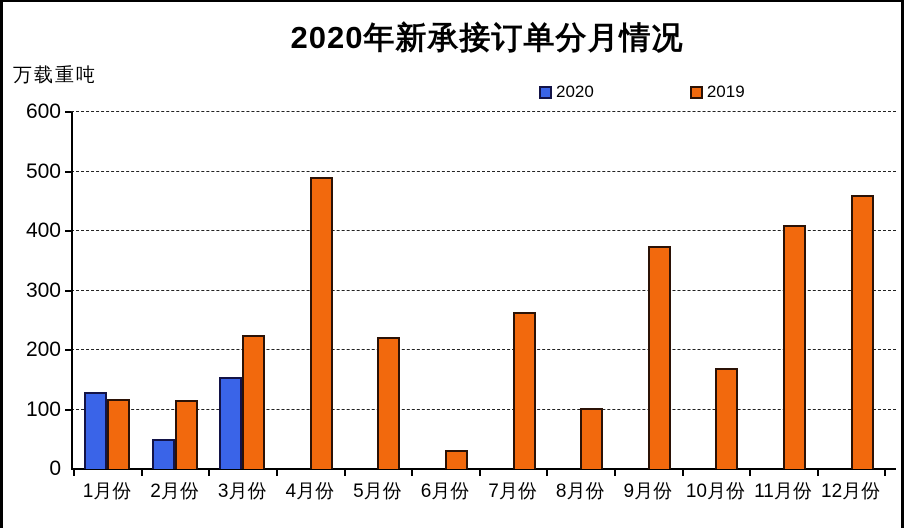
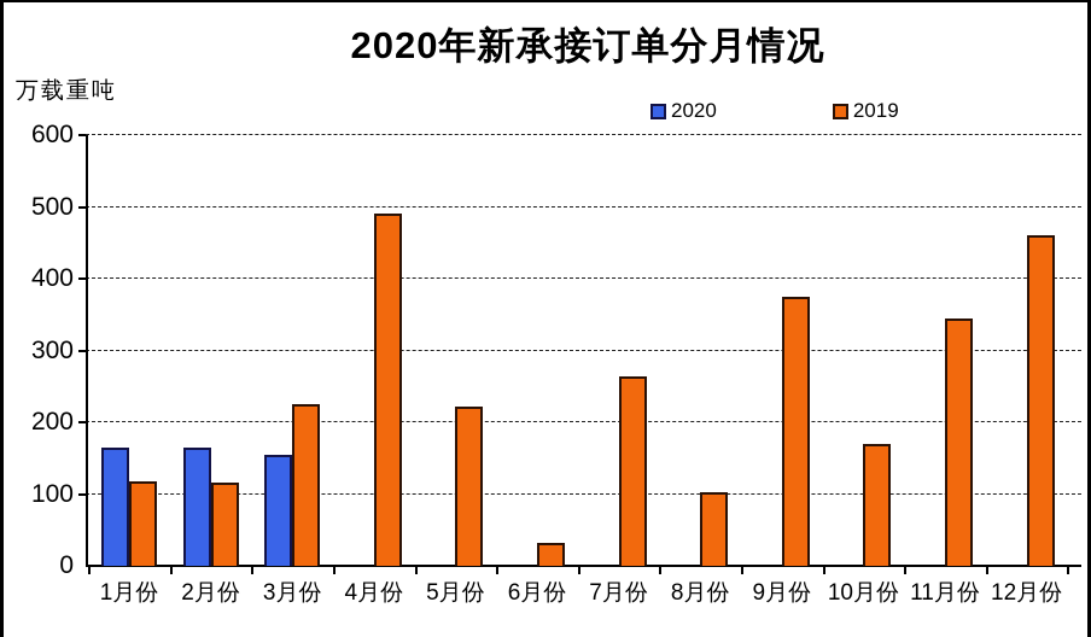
2020/1月份: 130 -> 160
2020/2月份: 50 -> 160
2019/11月份: 410 -> 340
